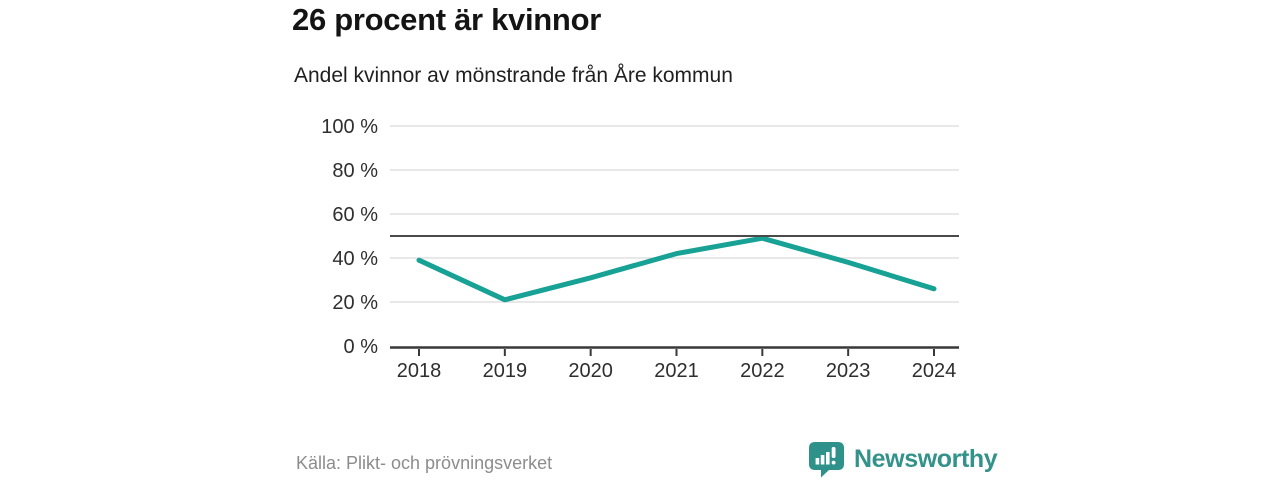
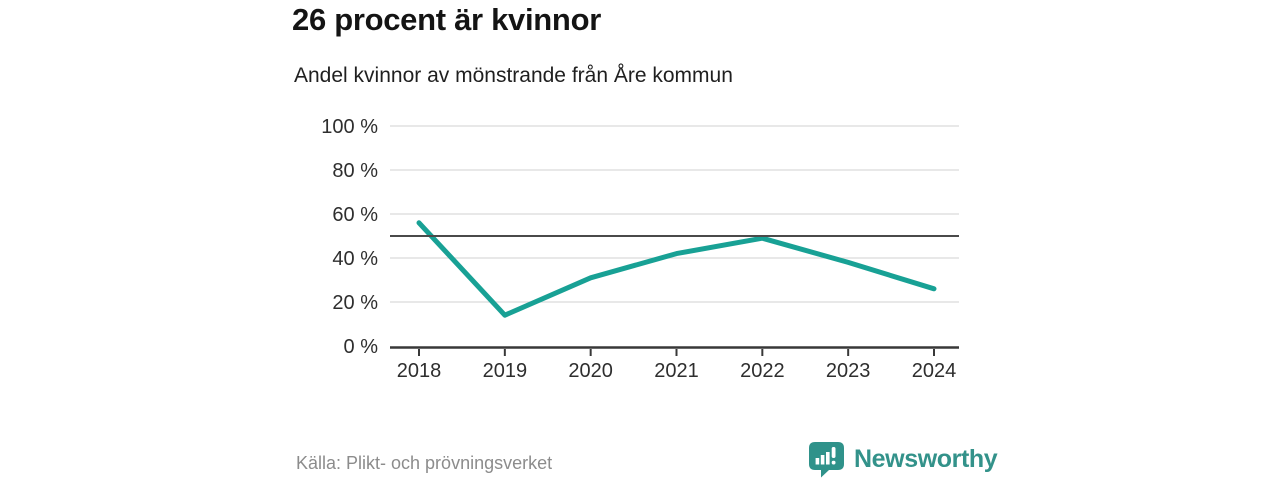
2018: 39% -> 56%
2019: 21% -> 14%
